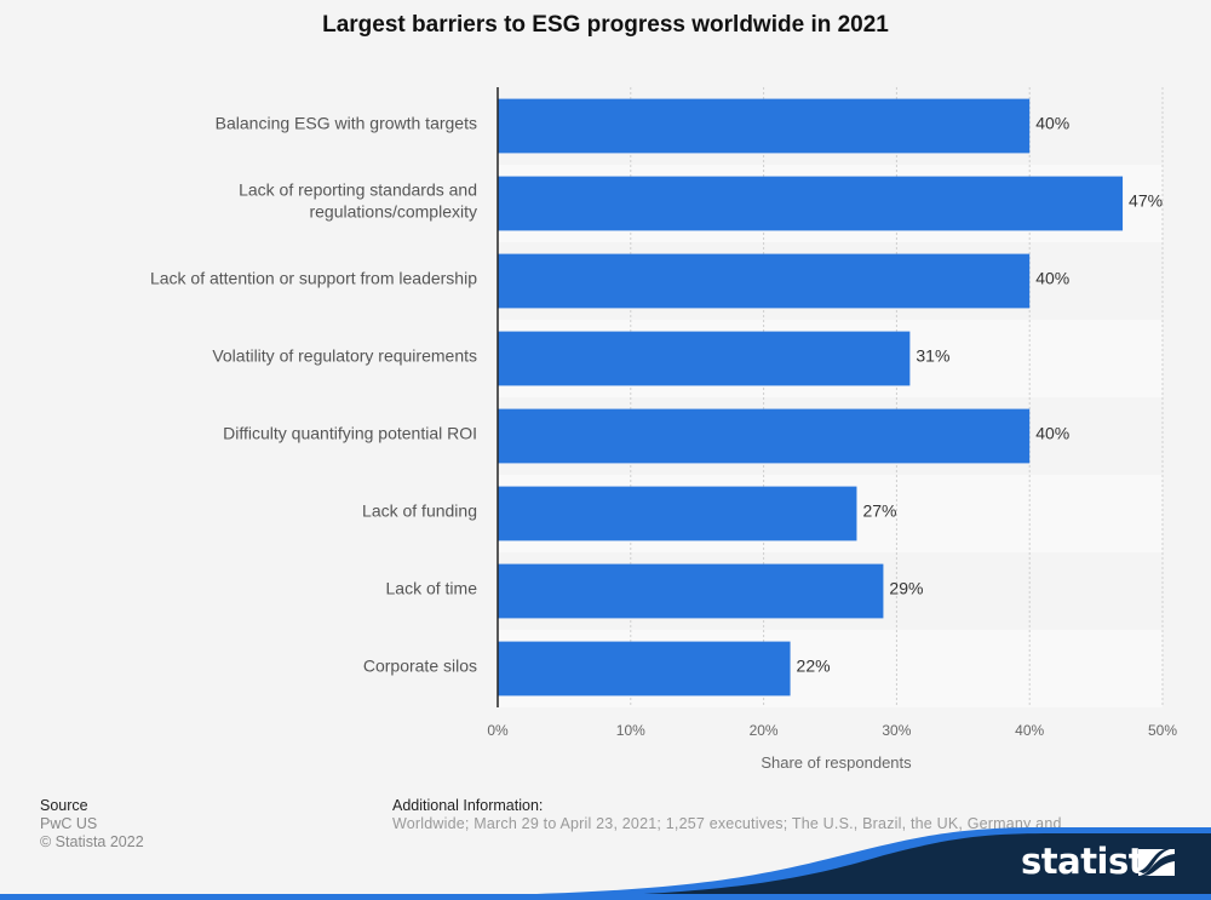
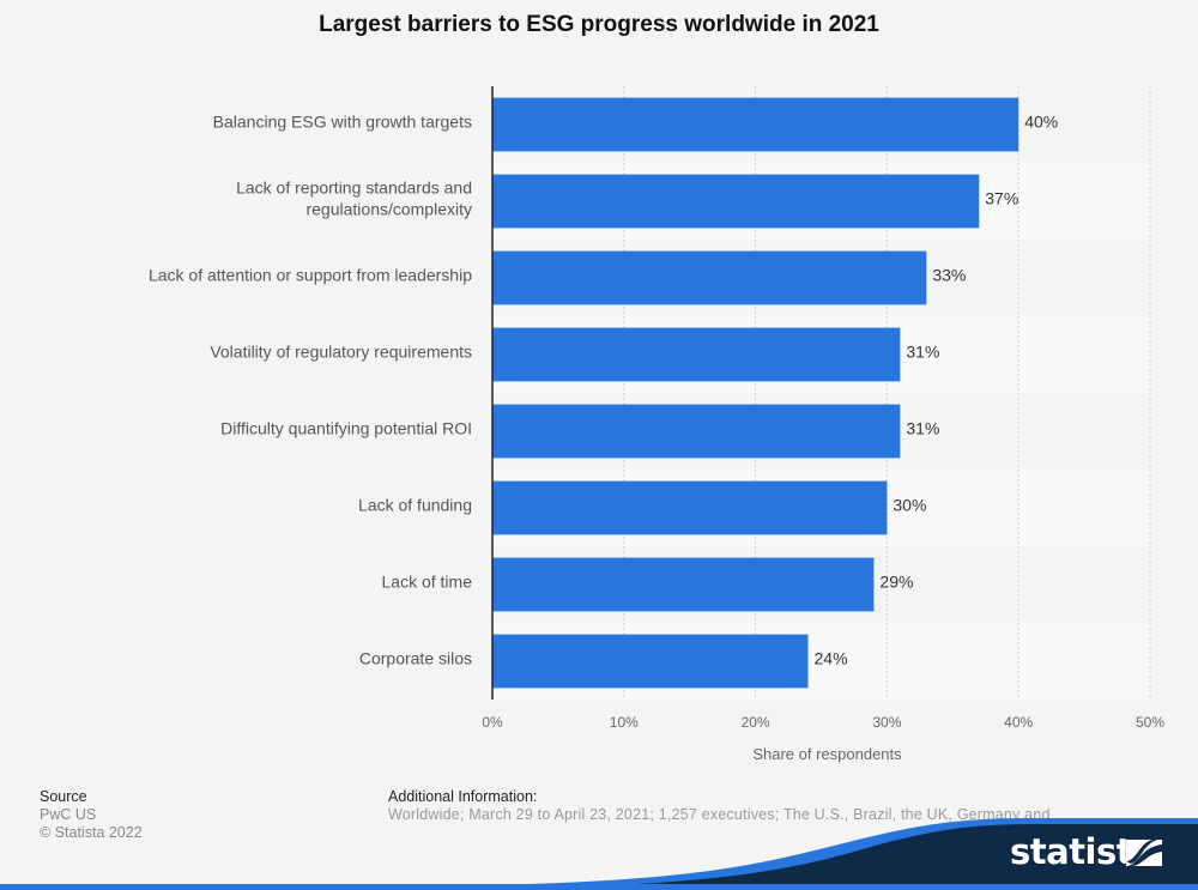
Lack of reporting standards and regulations/complexity: 47% -> 37%
Lack of attention or support from leadership: 40% -> 33%
Difficulty quantifying potential ROI: 40% -> 31%
Lack of funding: 27% -> 30%
Corporate silos: 22% -> 24%
